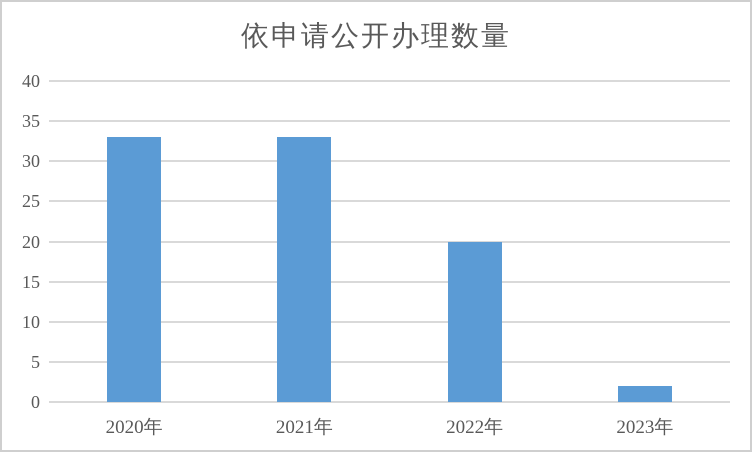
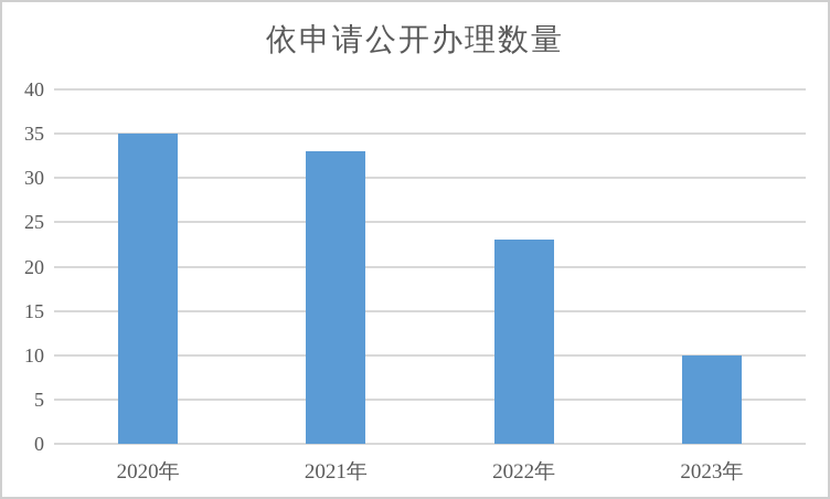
2020年: 33 -> 35
2022年: 20 -> 23
2023年: 2 -> 10
